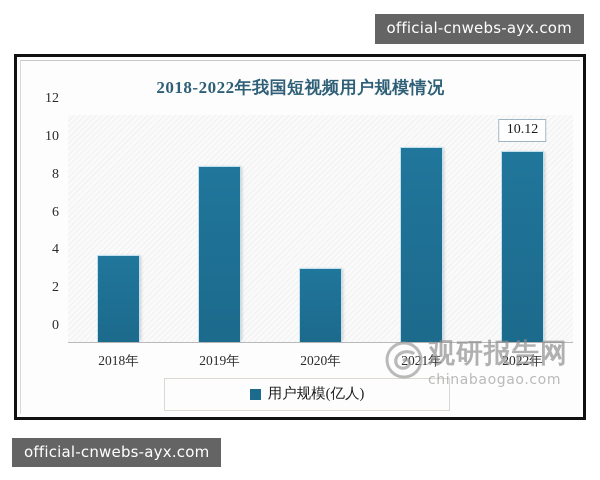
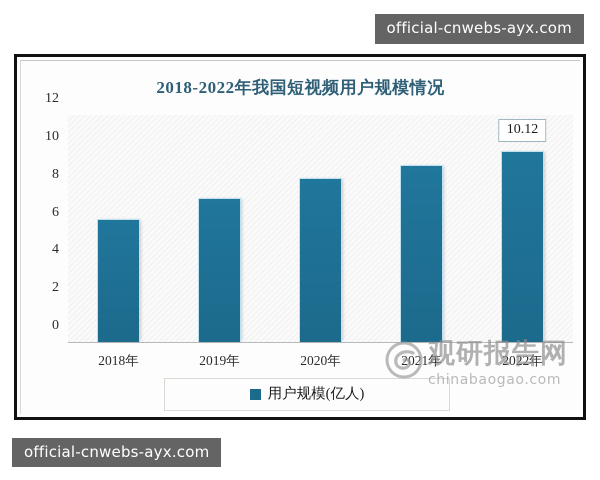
2018年: 4.6 -> 6.5
2019年: 9.3 -> 7.6
2020年: 3.9 -> 8.7
2021年: 10.3 -> 9.4
